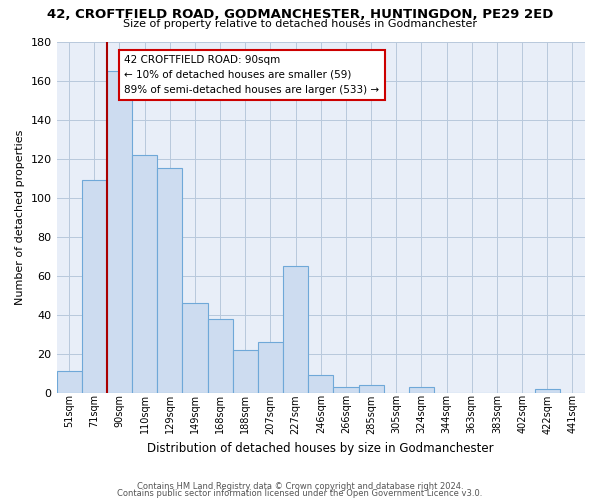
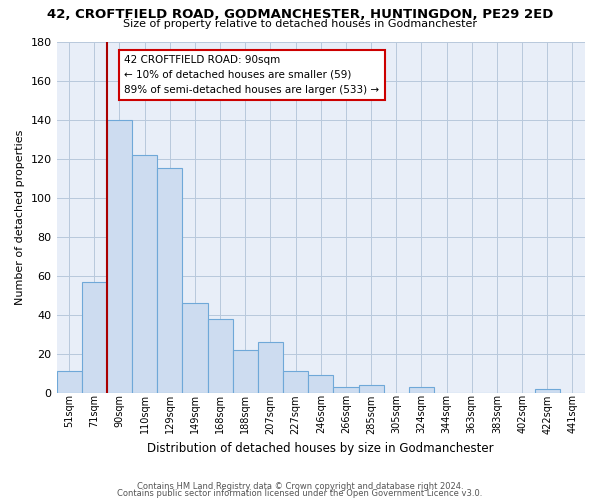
71sqm: 109 -> 57
90sqm: 165 -> 140
227sqm: 65 -> 11
